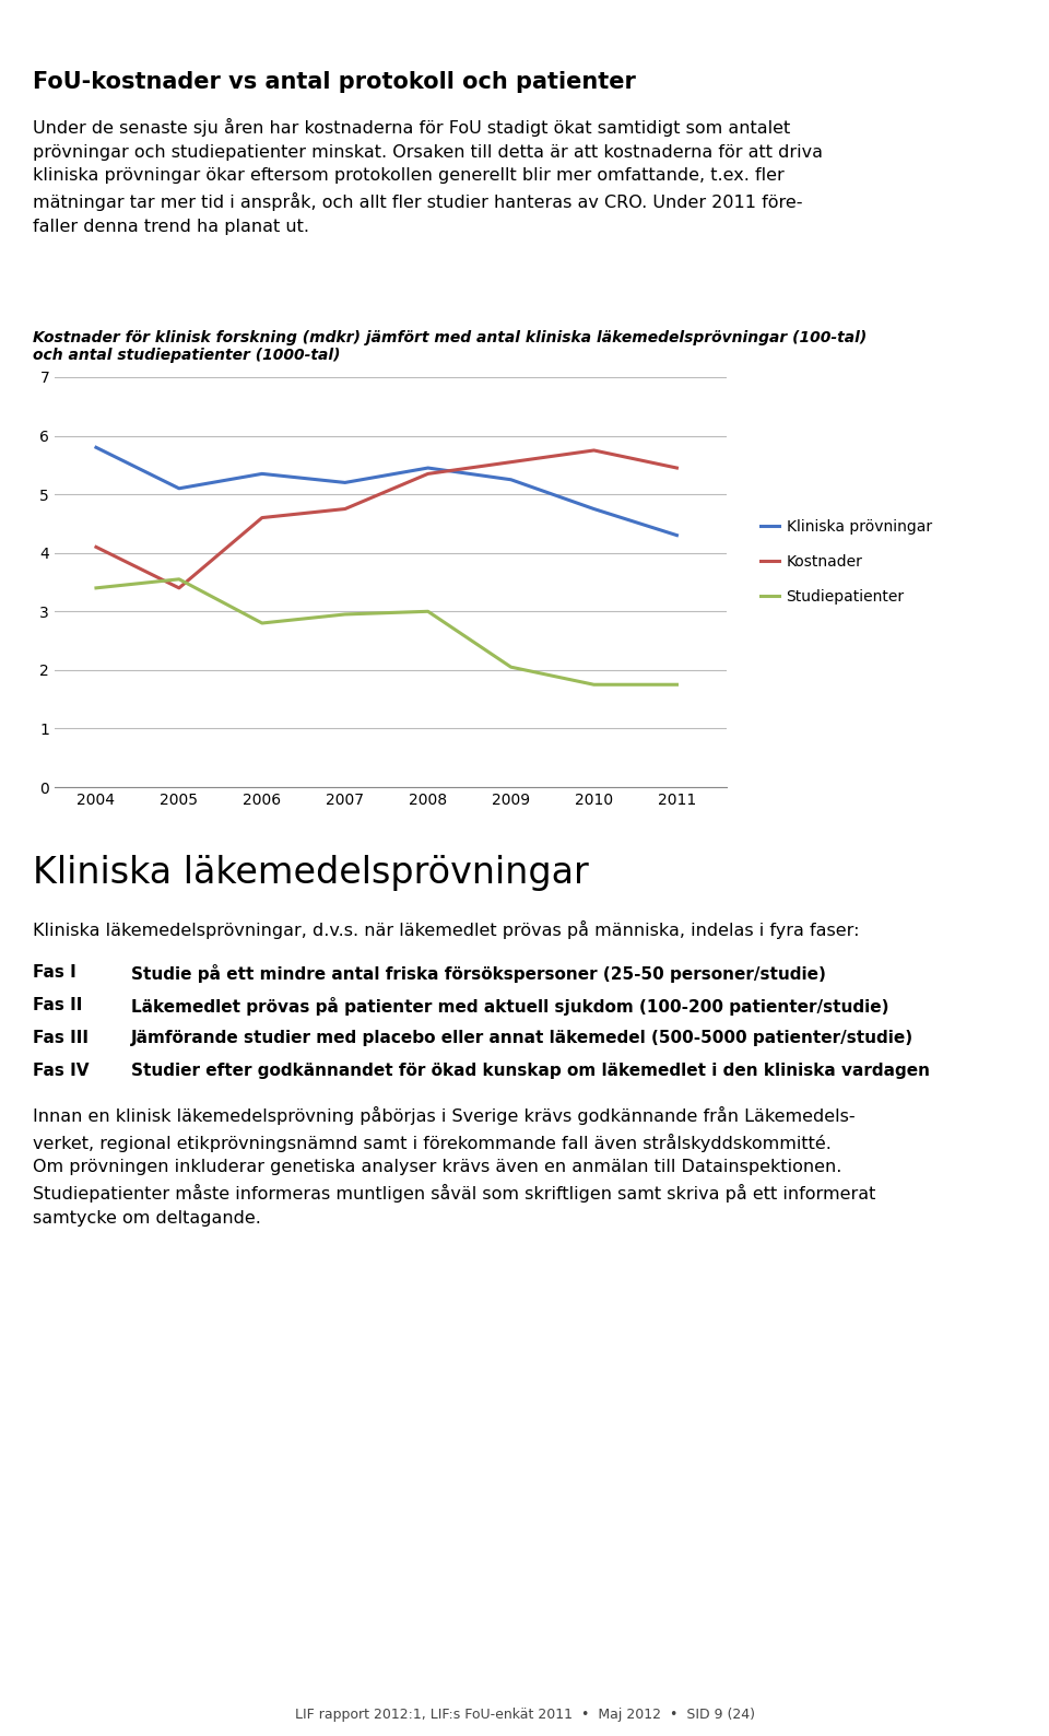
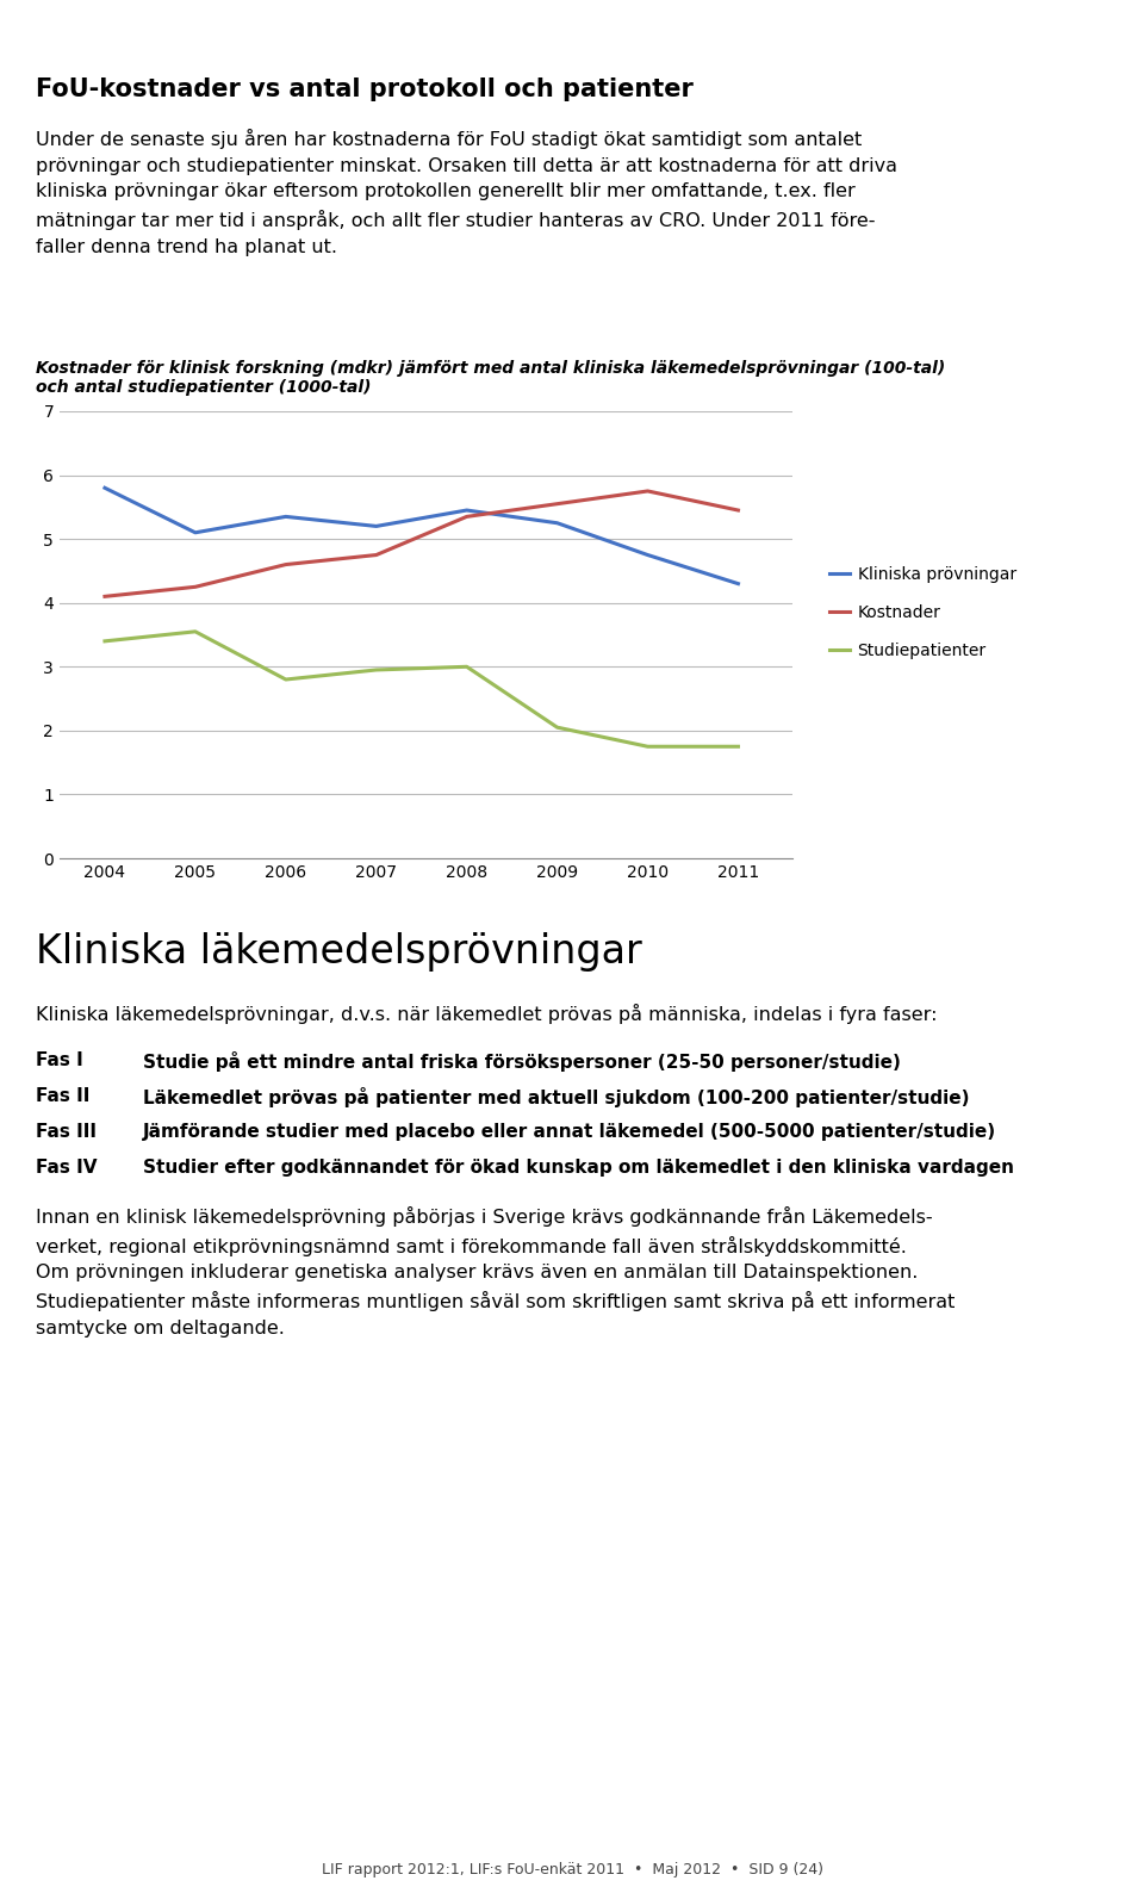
Kostnader/2005: 3.40 -> 4.25
